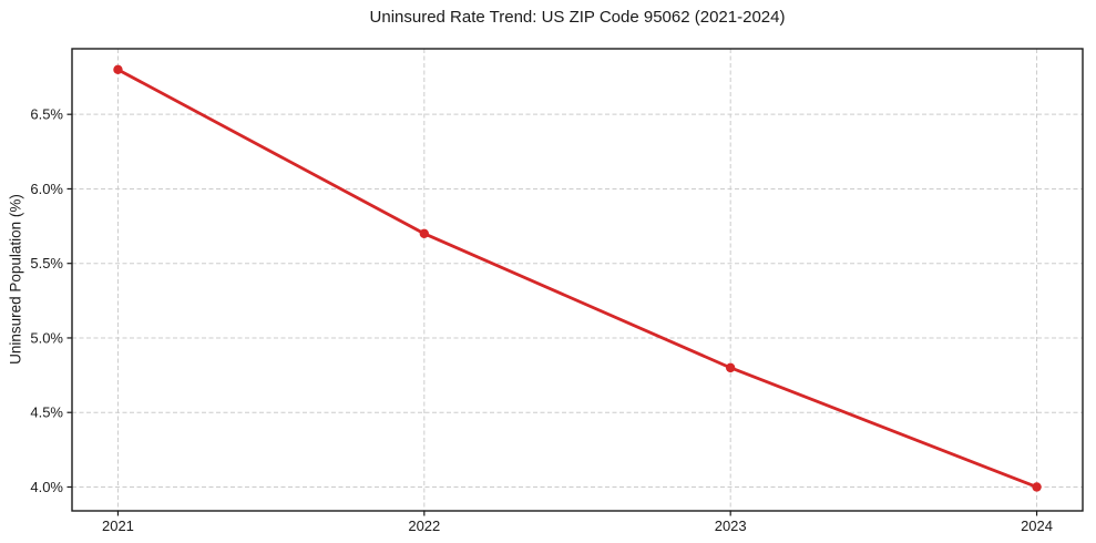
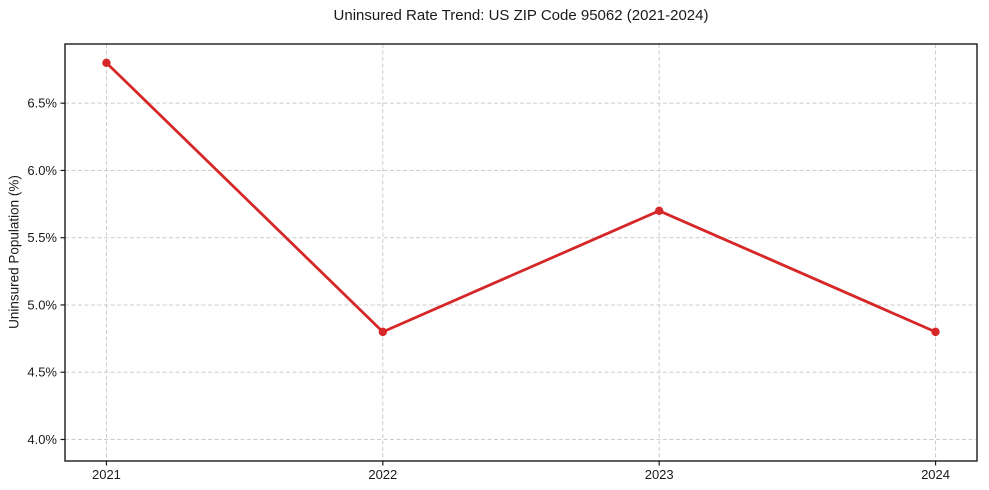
2022: 5.7% -> 4.8%
2023: 4.8% -> 5.7%
2024: 4.0% -> 4.8%
